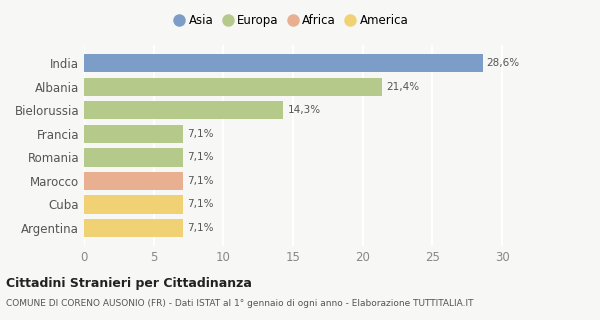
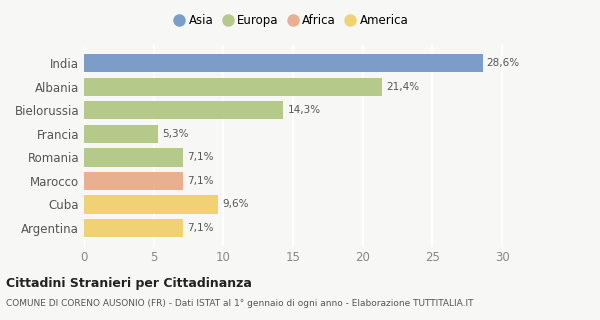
Francia: 7,1% -> 5,3%
Cuba: 7,1% -> 9,6%
